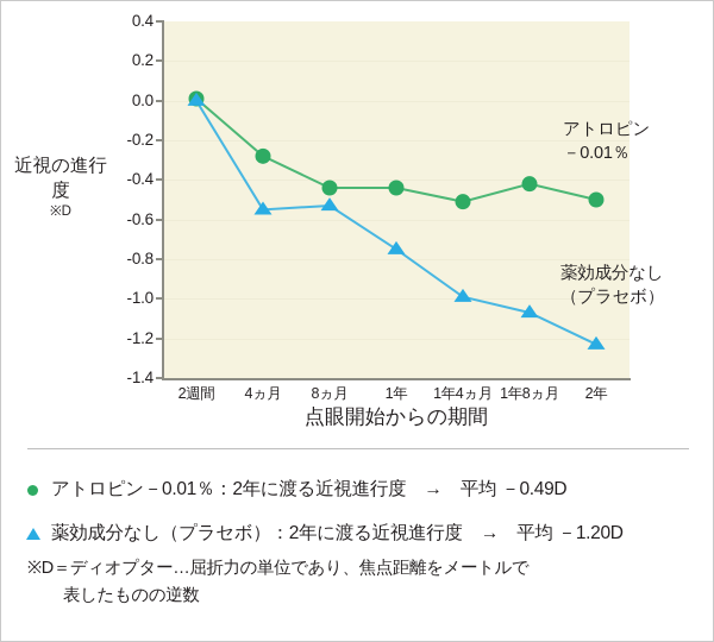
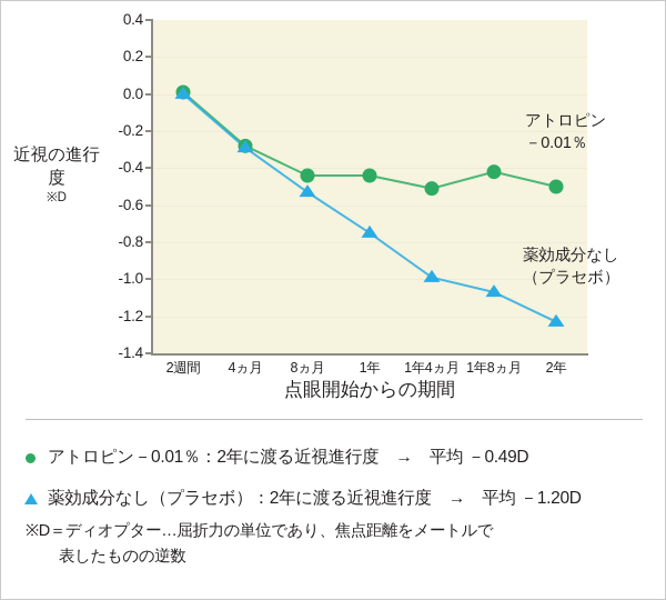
薬効成分なし（プラセボ）/4ヵ月: -0.55 -> -0.29
